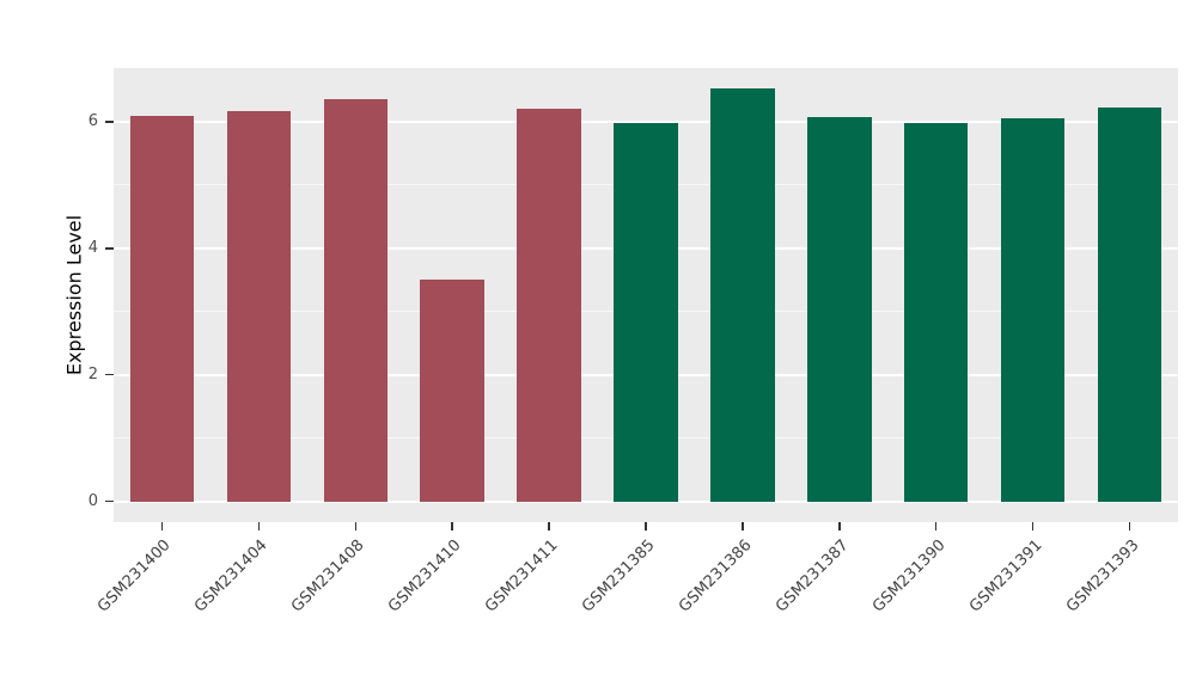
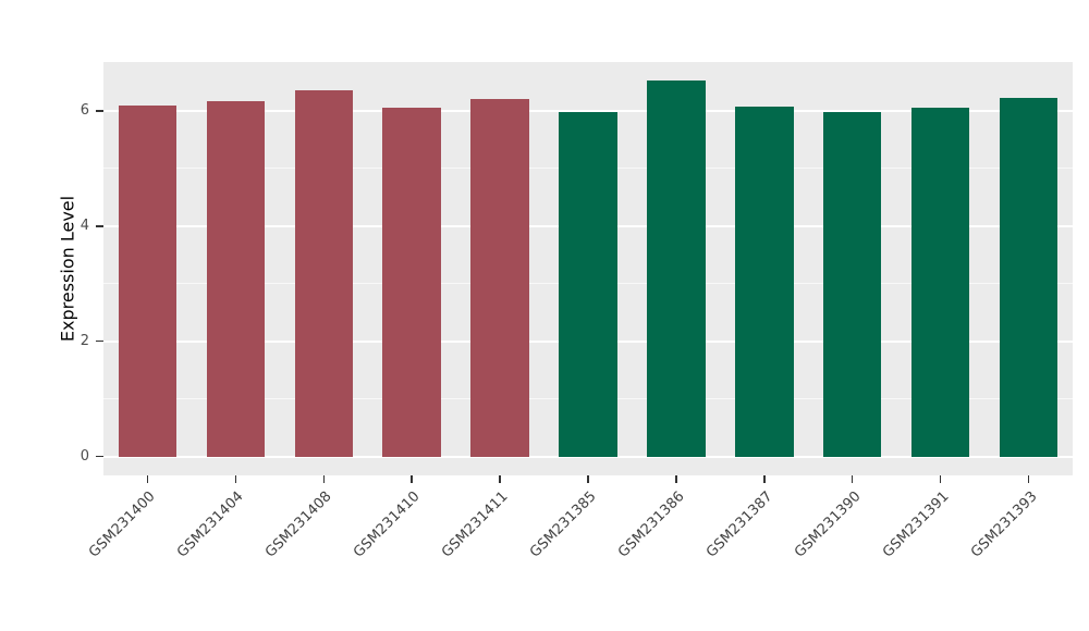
GSM231410: 3.5 -> 6.0
